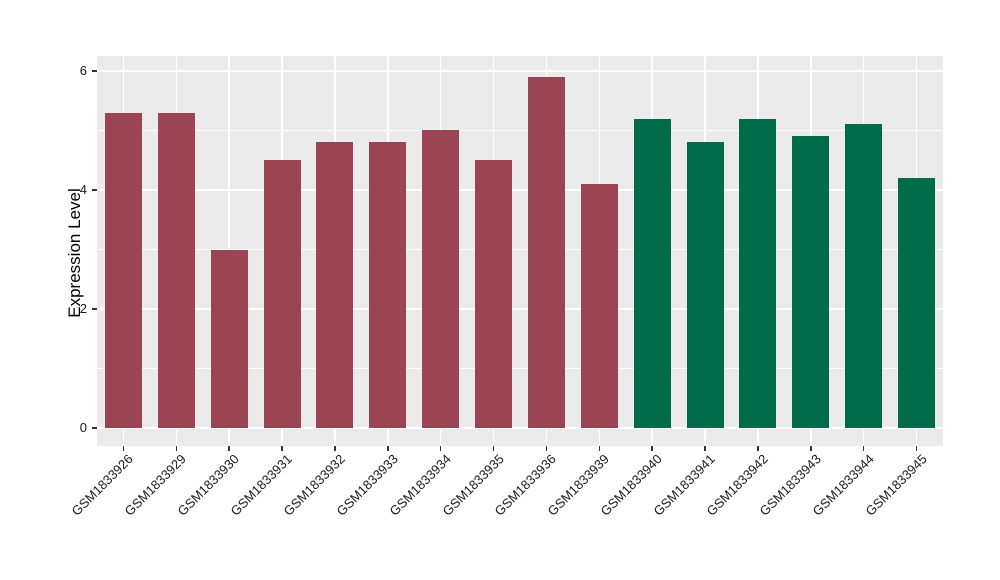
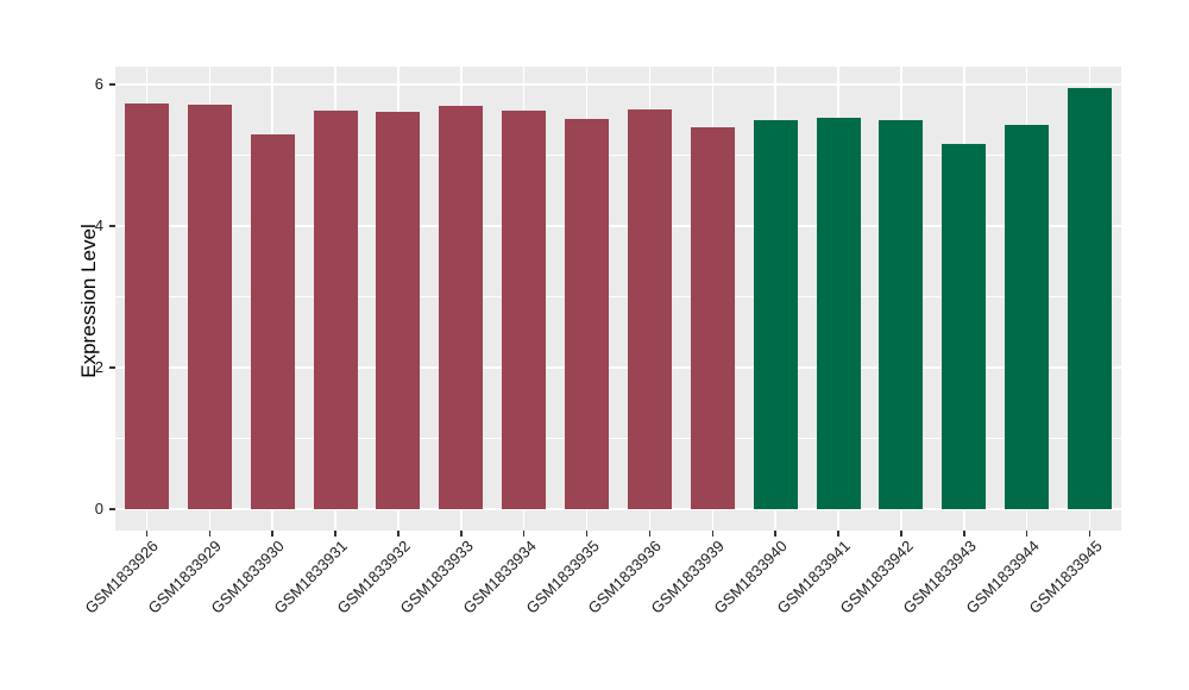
GSM1833926: 5.3 -> 5.7
GSM1833929: 5.3 -> 5.7
GSM1833930: 3.0 -> 5.3
GSM1833931: 4.5 -> 5.6
GSM1833932: 4.8 -> 5.6
GSM1833933: 4.8 -> 5.7
GSM1833934: 5.0 -> 5.6
GSM1833935: 4.5 -> 5.5
GSM1833936: 5.9 -> 5.7
GSM1833939: 4.1 -> 5.4
GSM1833940: 5.2 -> 5.5
GSM1833941: 4.8 -> 5.5
GSM1833942: 5.2 -> 5.5
GSM1833943: 4.9 -> 5.2
GSM1833944: 5.1 -> 5.4
GSM1833945: 4.2 -> 6.0
